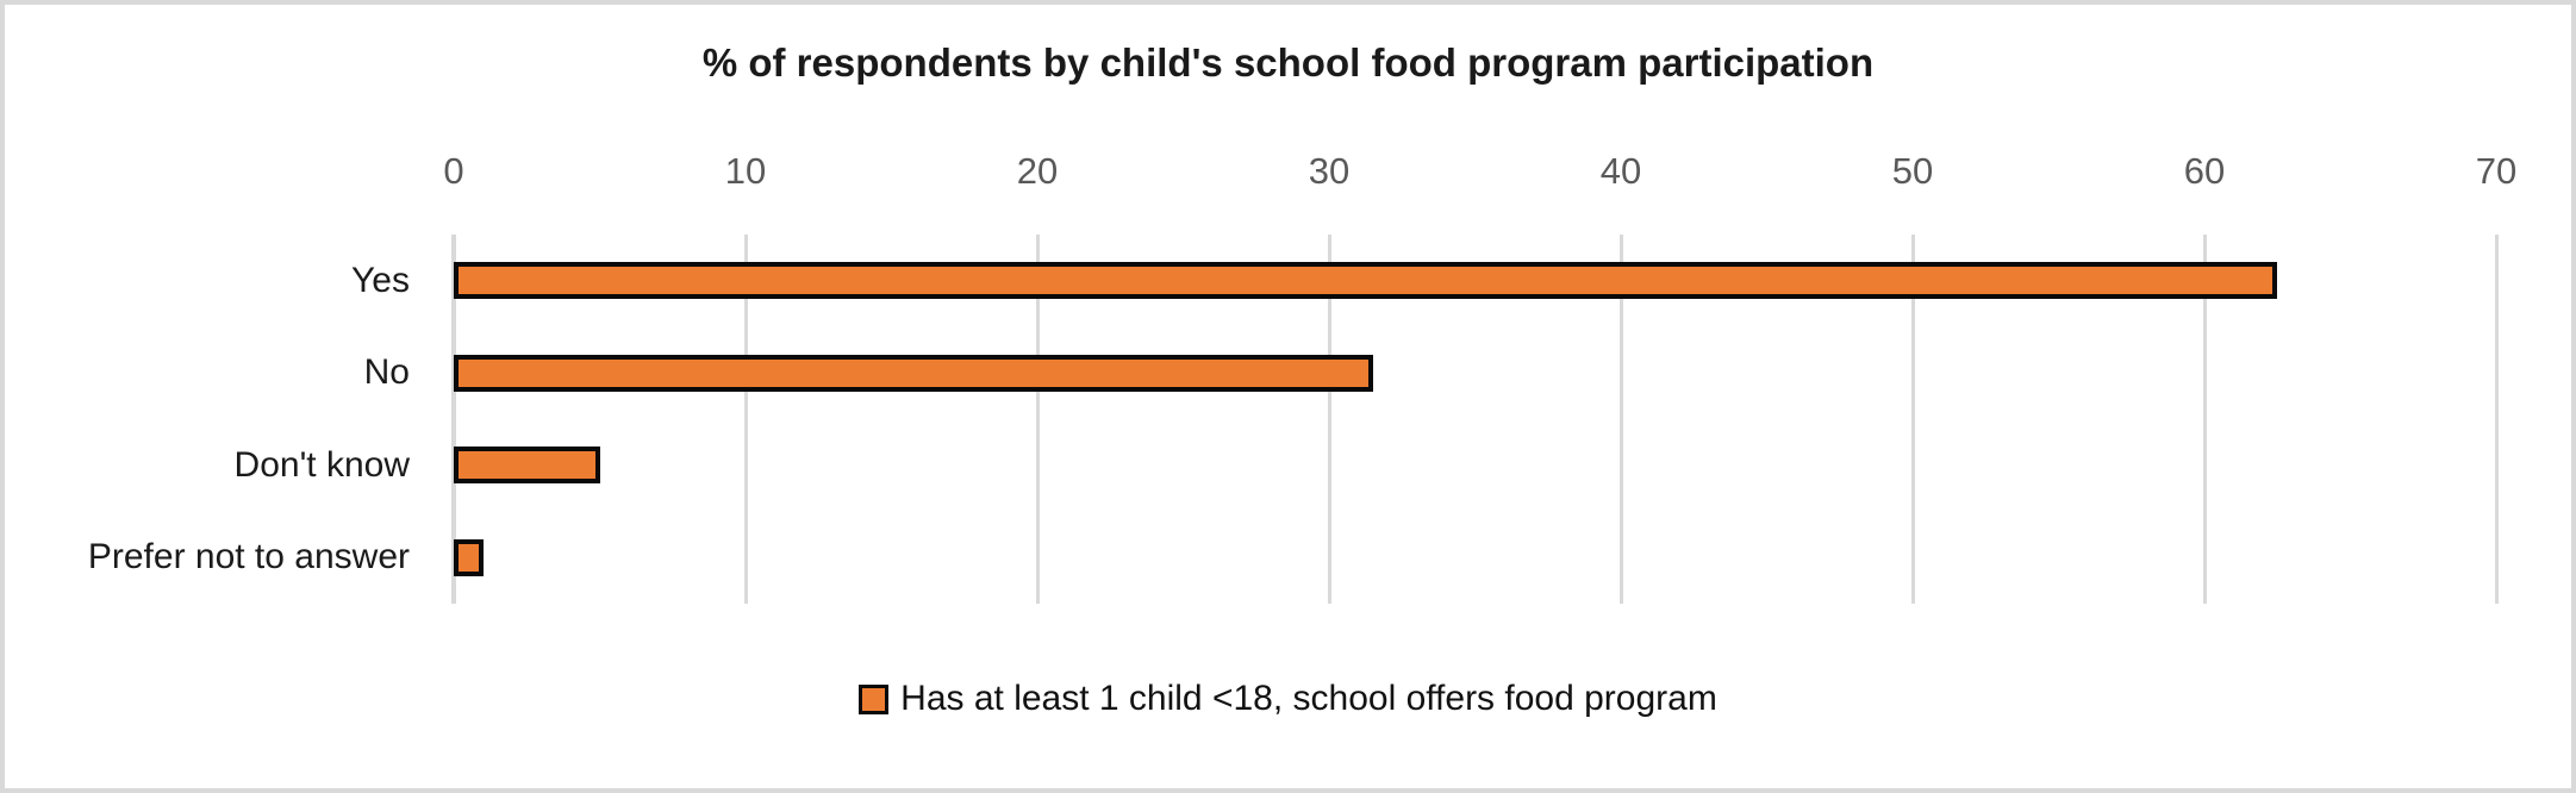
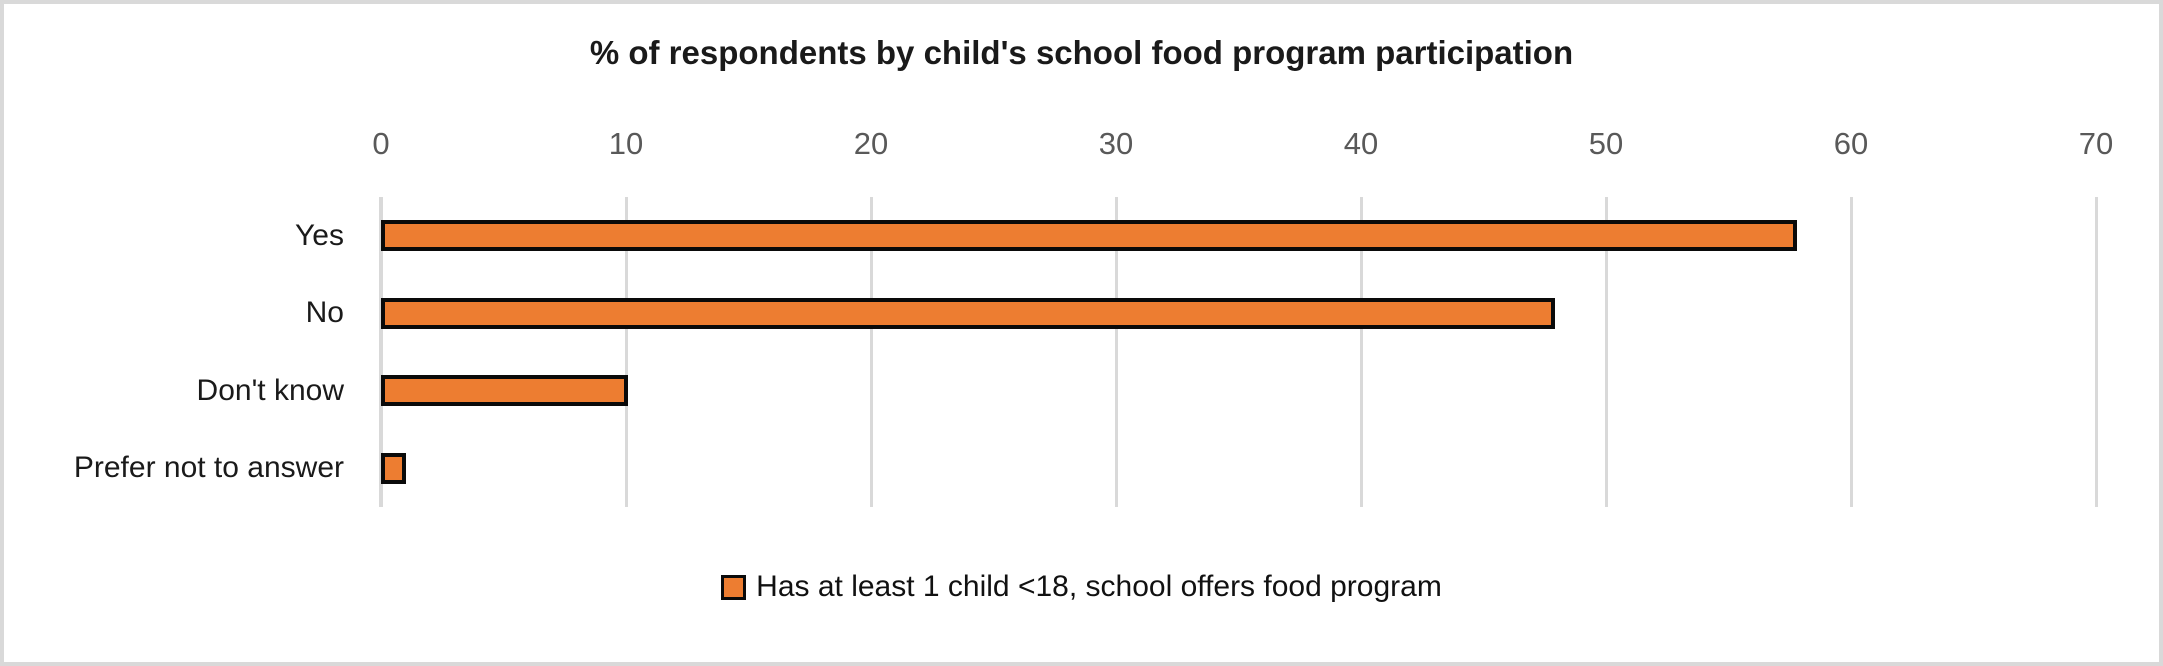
Yes: 62.5 -> 57.8
No: 31.5 -> 47.9
Don't know: 5.0 -> 10.1
